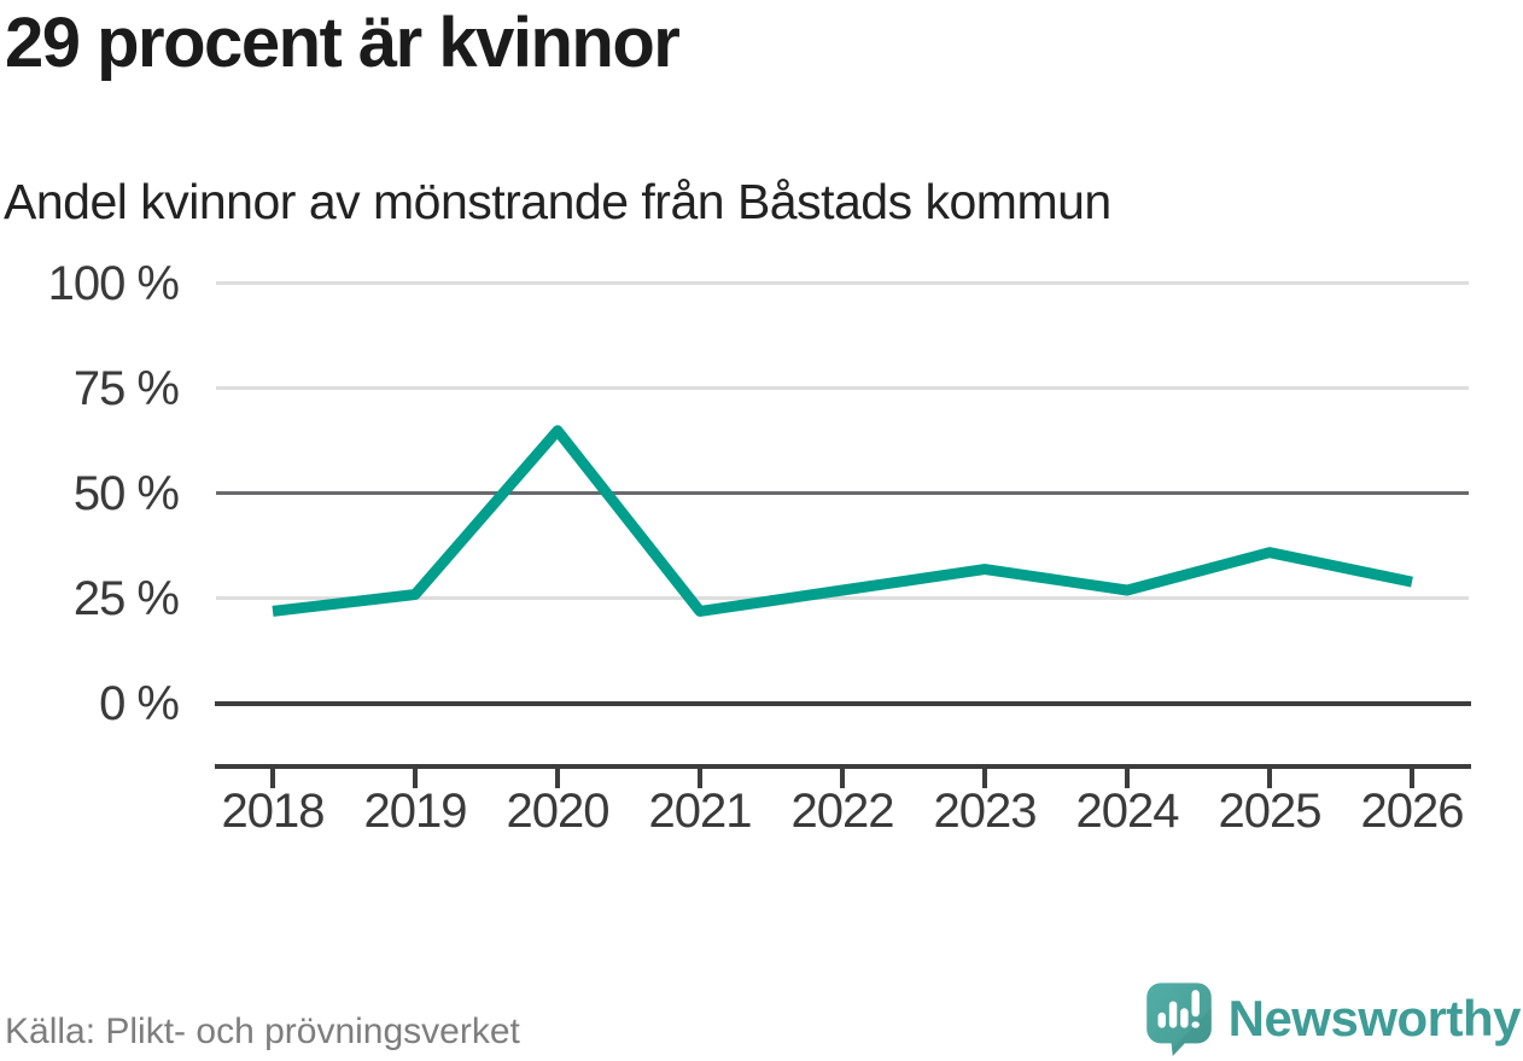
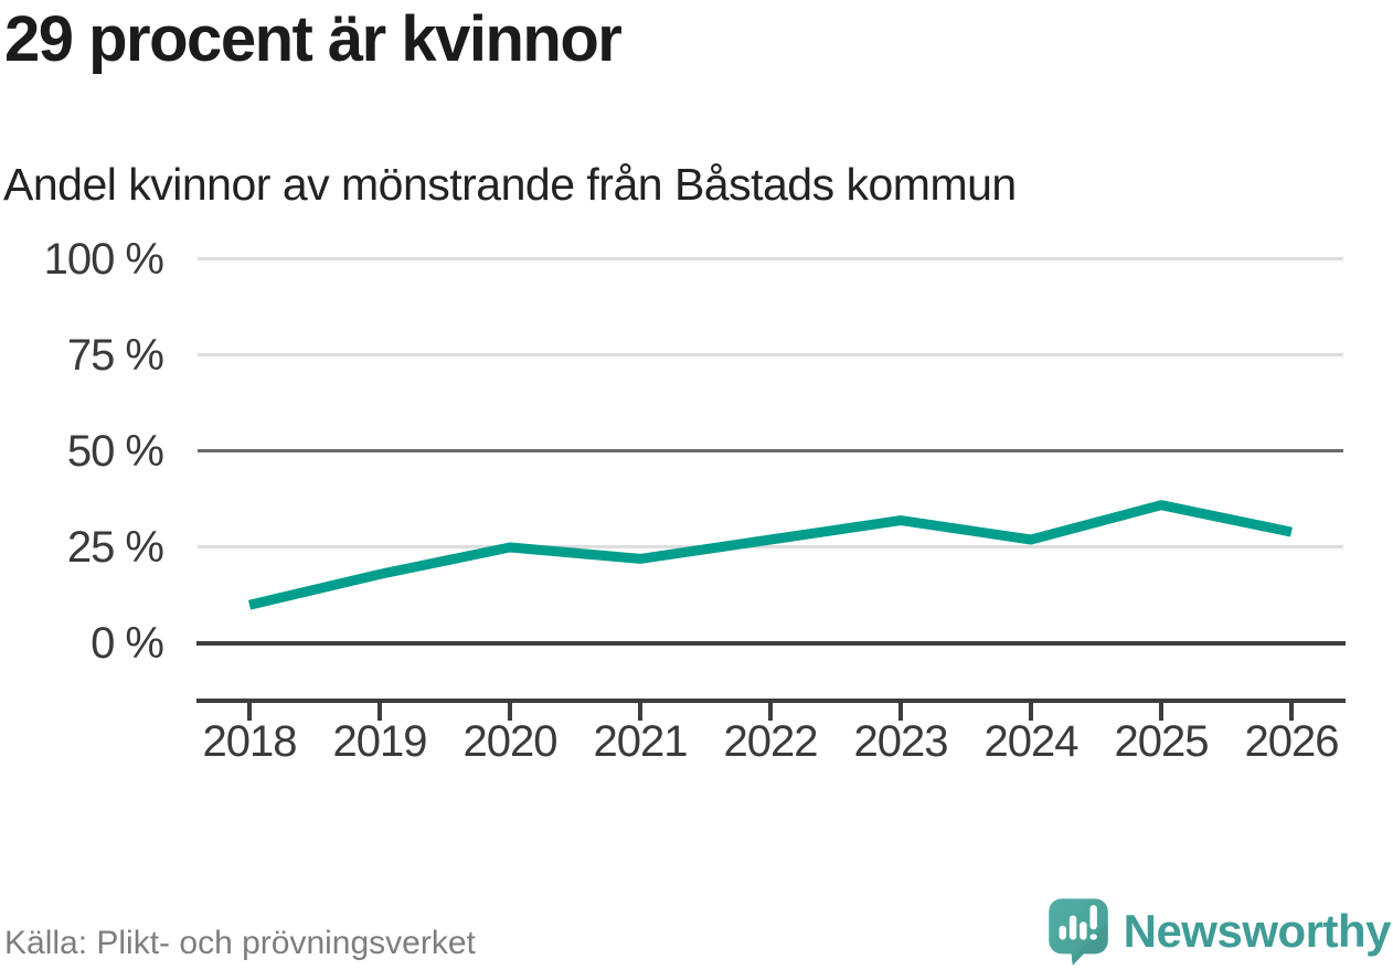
2018: 22% -> 10%
2019: 26% -> 18%
2020: 65% -> 25%
